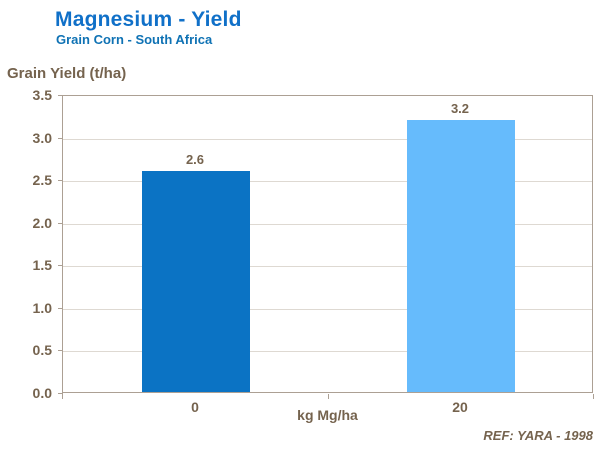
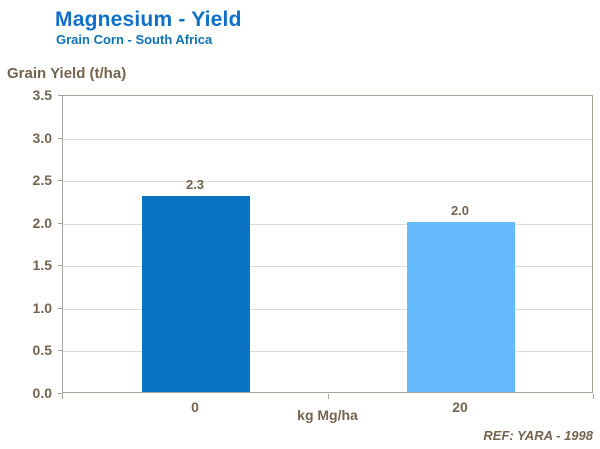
0: 2.6 -> 2.3
20: 3.2 -> 2.0
